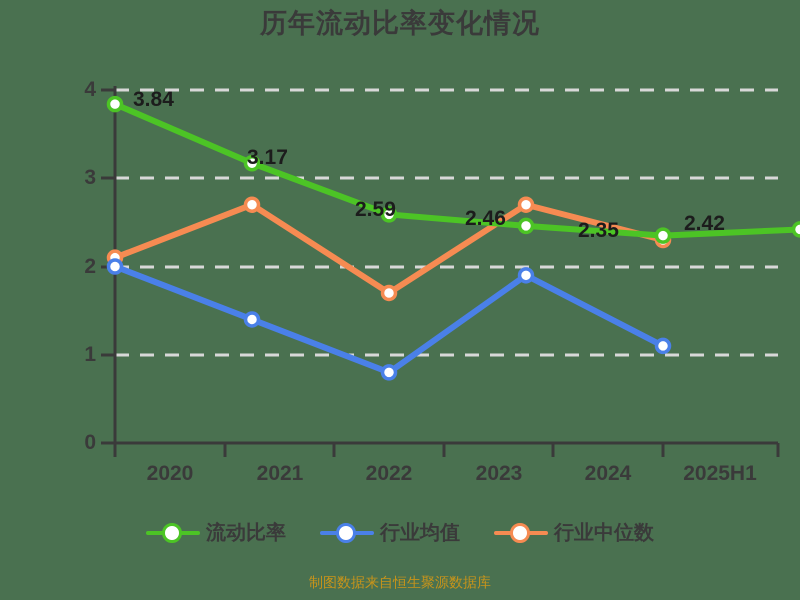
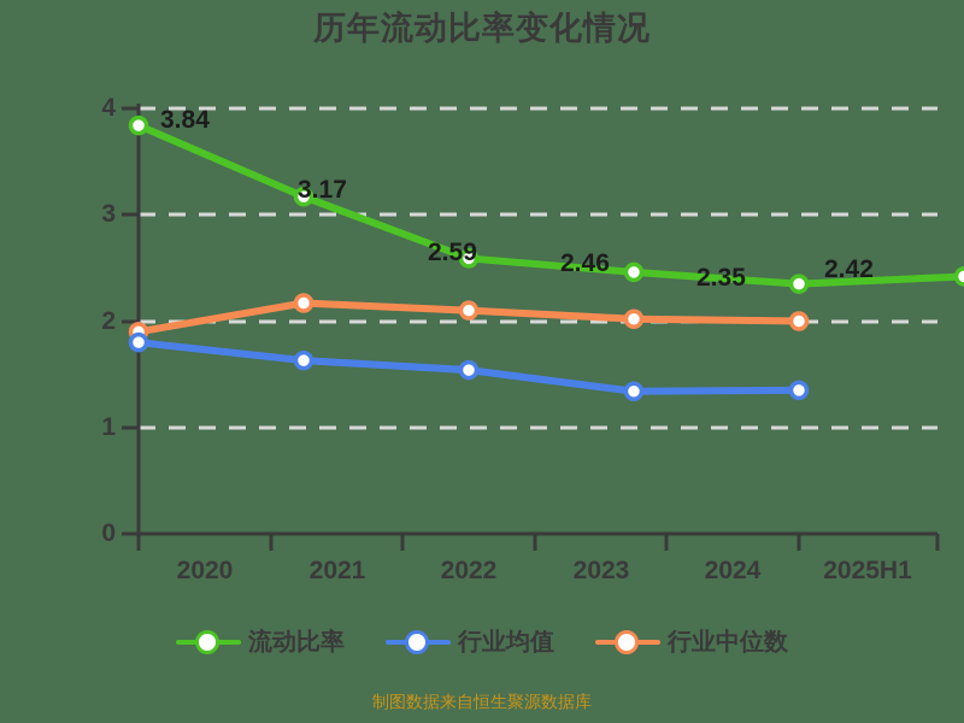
行业均值/2020: 2.0 -> 1.8
行业中位数/2020: 2.1 -> 1.9
行业均值/2021: 1.4 -> 1.6
行业中位数/2021: 2.7 -> 2.2
行业均值/2022: 0.8 -> 1.5
行业中位数/2022: 1.7 -> 2.1
行业均值/2023: 1.9 -> 1.3
行业中位数/2023: 2.7 -> 2.0
行业均值/2024: 1.1 -> 1.4
行业中位数/2024: 2.3 -> 2.0
